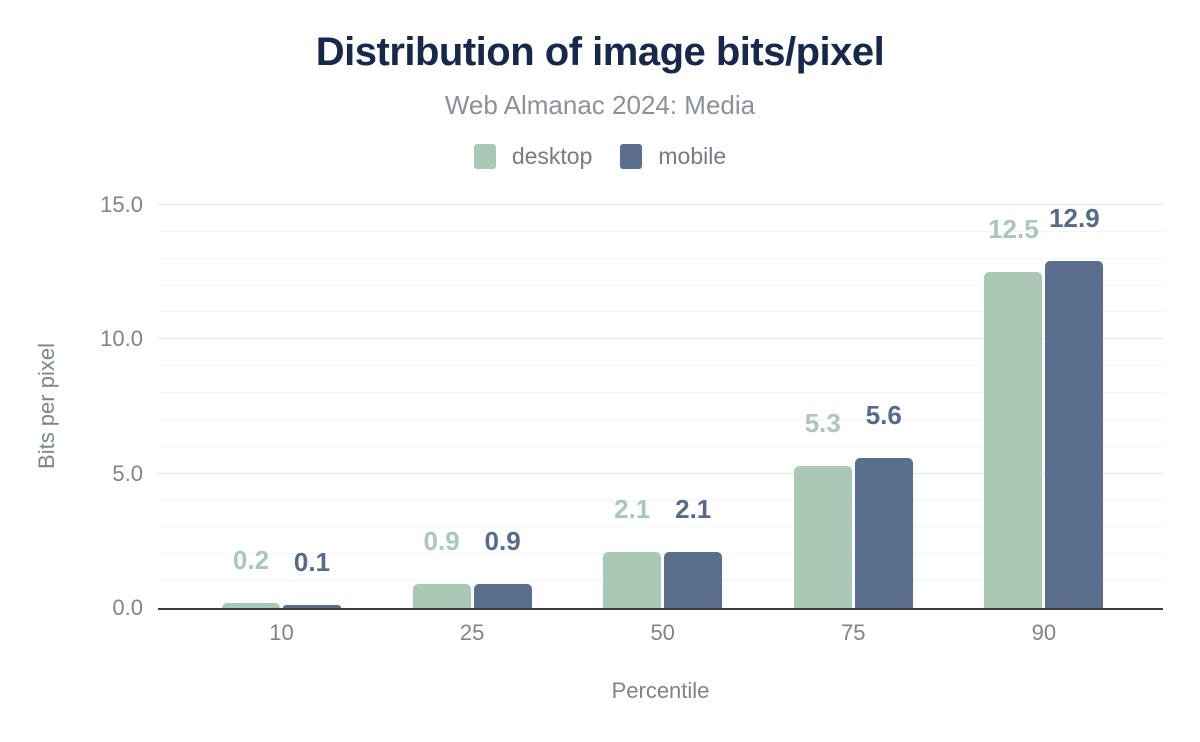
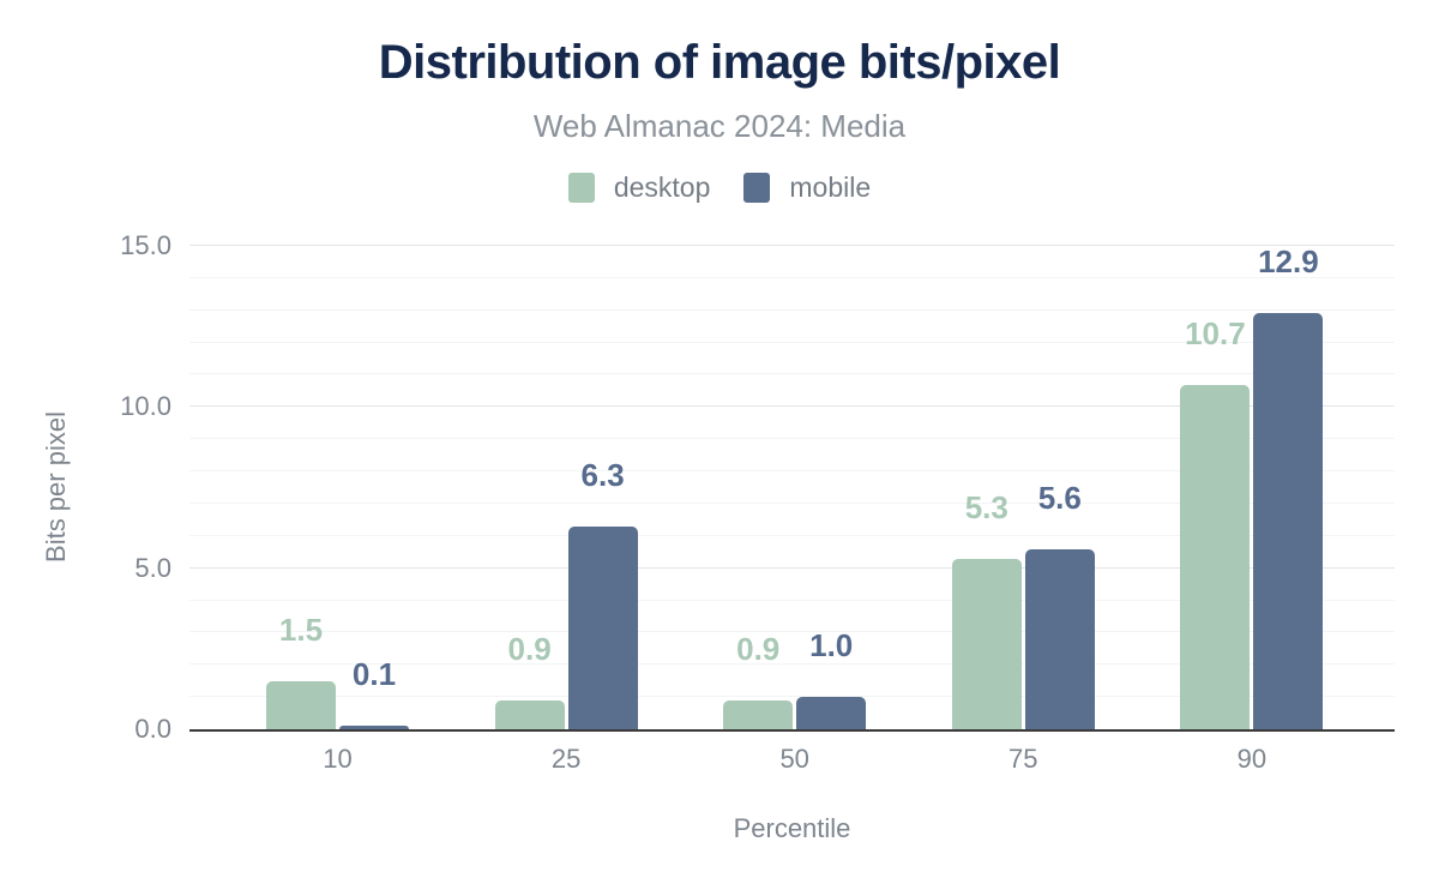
desktop/10: 0.2 -> 1.5
mobile/25: 0.9 -> 6.3
desktop/50: 2.1 -> 0.9
mobile/50: 2.1 -> 1.0
desktop/90: 12.5 -> 10.7
